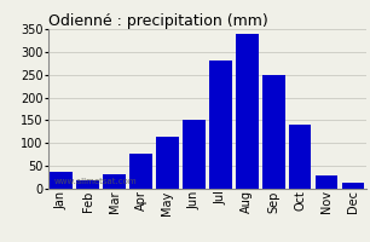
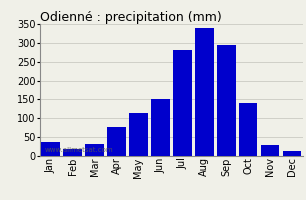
Sep: 248 -> 295
